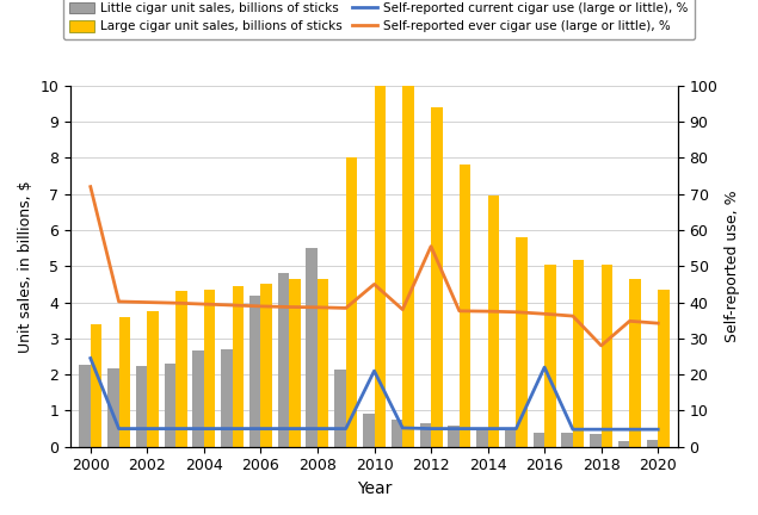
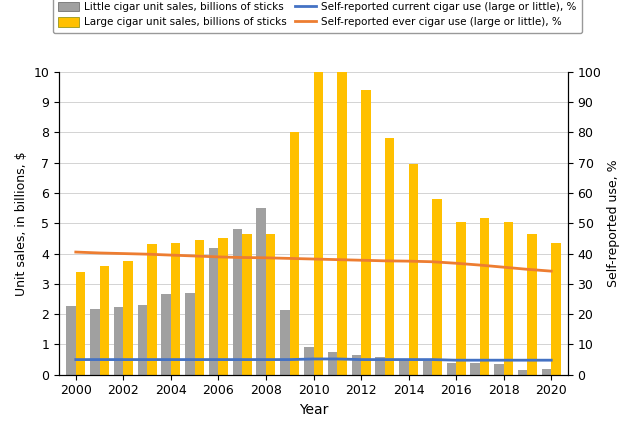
Self-reported current cigar use (large or little), %/2000: 24.5 -> 5.0
Self-reported ever cigar use (large or little), %/2000: 72.0 -> 40.5
Self-reported current cigar use (large or little), %/2010: 21.0 -> 5.2
Self-reported ever cigar use (large or little), %/2010: 45.0 -> 38.2
Self-reported ever cigar use (large or little), %/2012: 55.5 -> 37.8
Self-reported current cigar use (large or little), %/2016: 22.0 -> 4.8
Self-reported ever cigar use (large or little), %/2018: 28.0 -> 35.5
